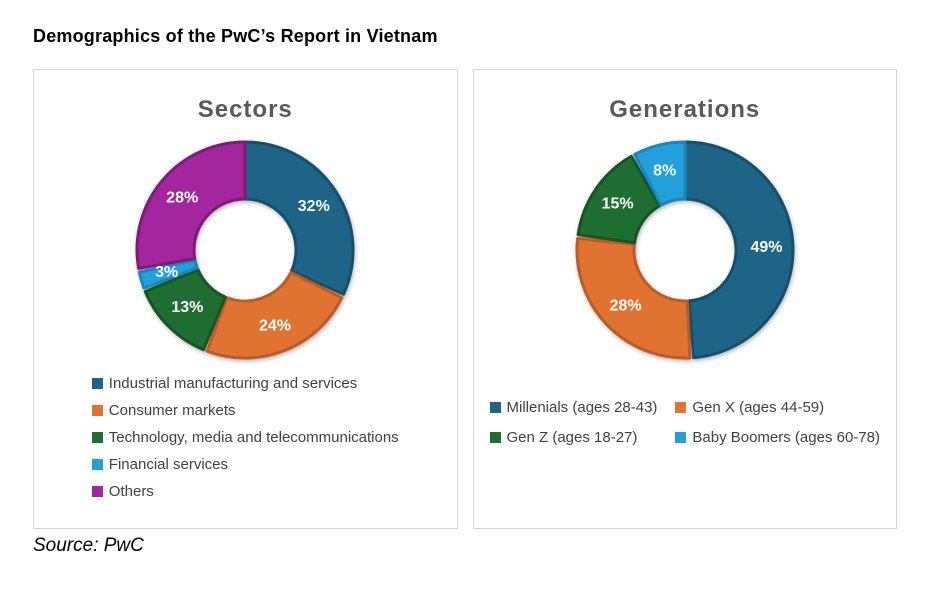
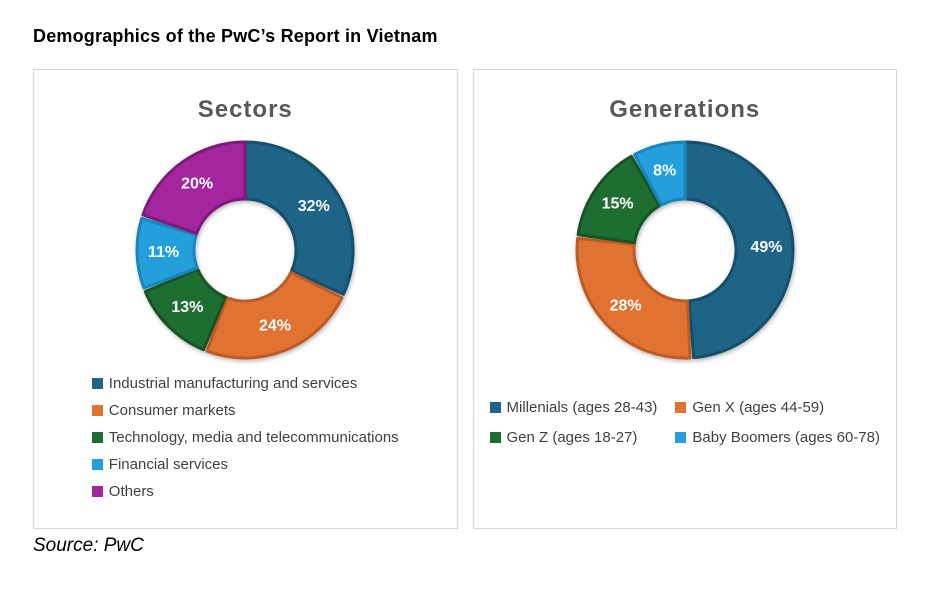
Sectors/Financial services: 3% -> 11%
Sectors/Others: 28% -> 20%
